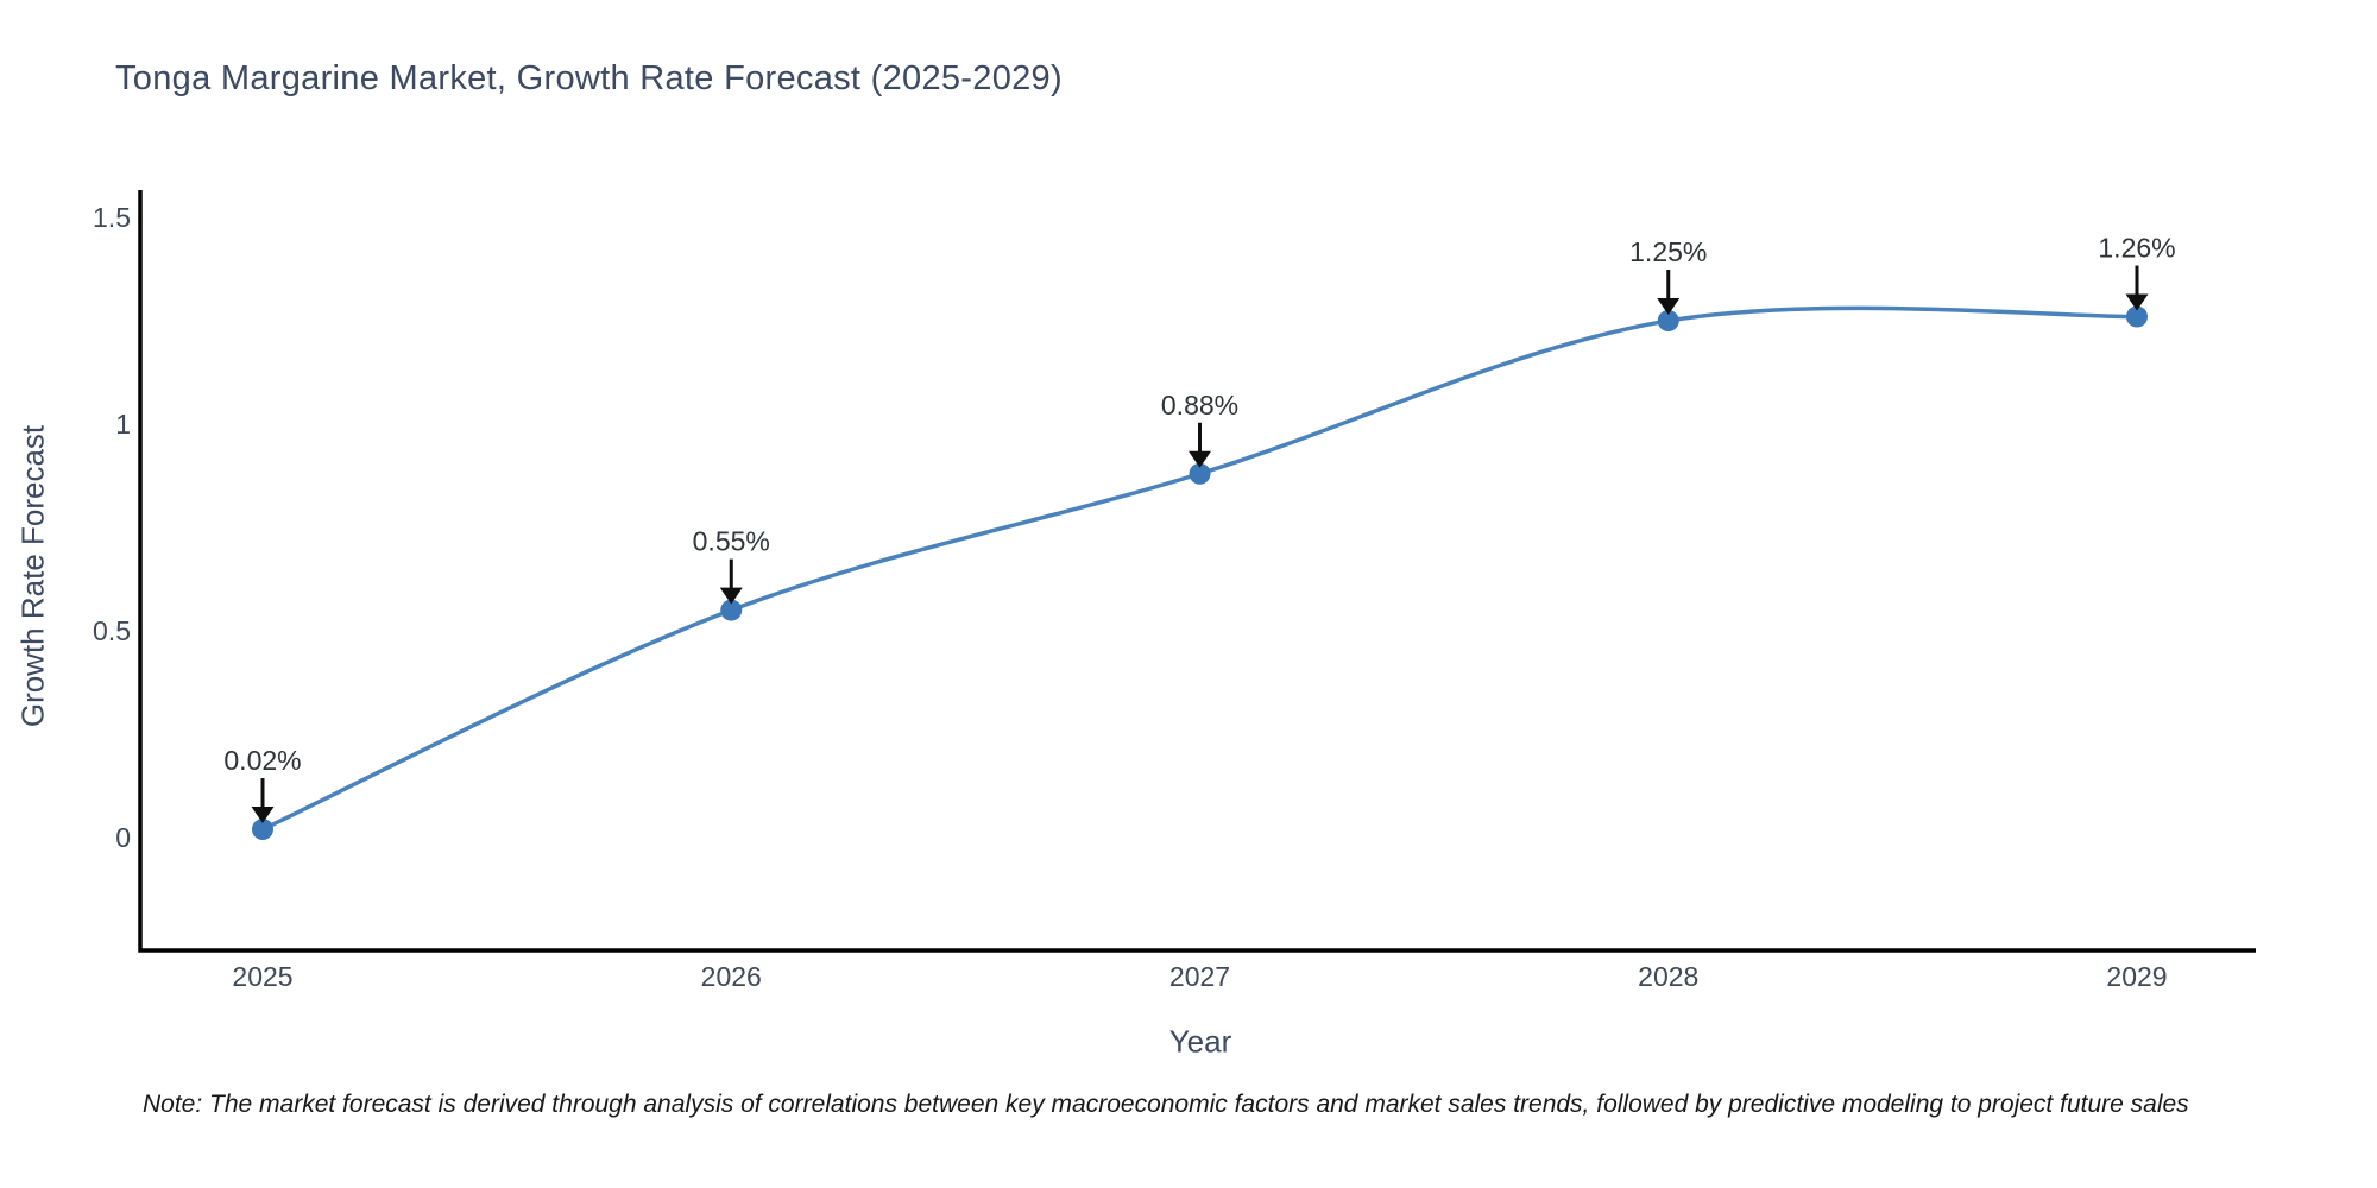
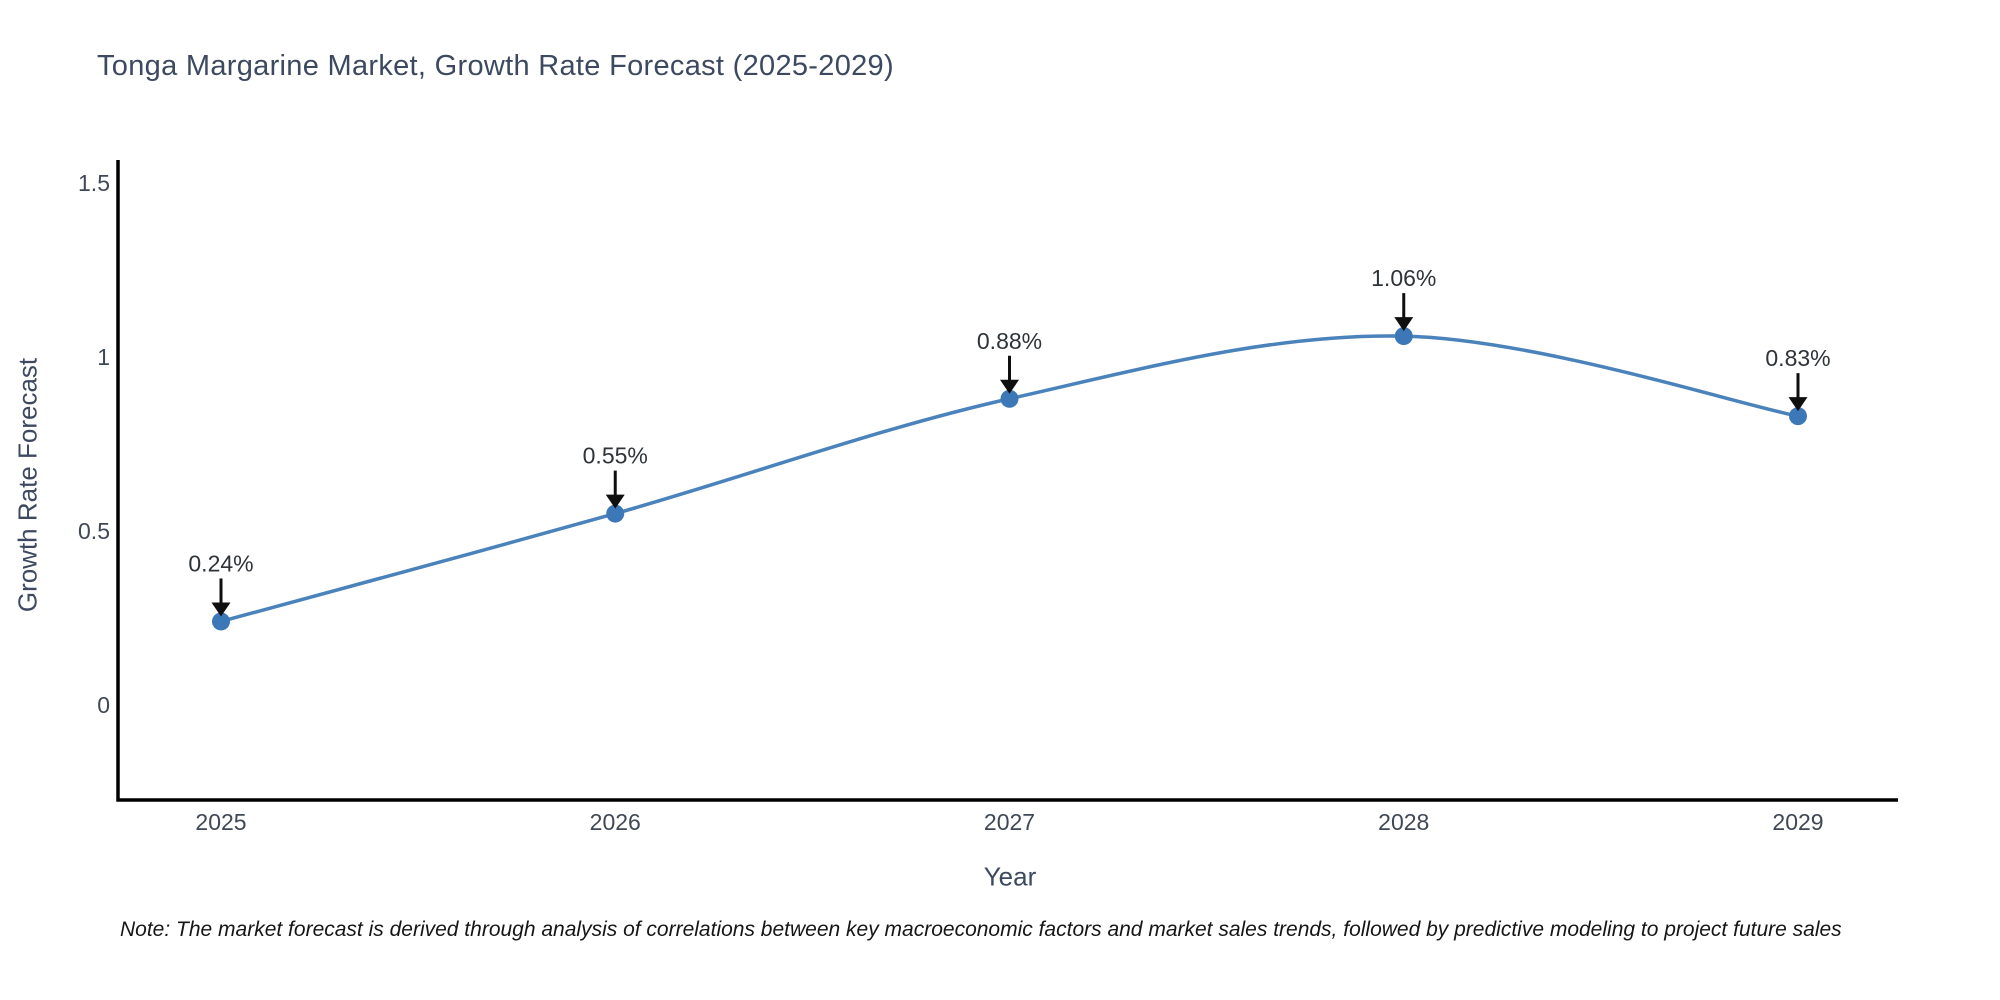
2025: 0.02% -> 0.24%
2028: 1.25% -> 1.06%
2029: 1.26% -> 0.83%
